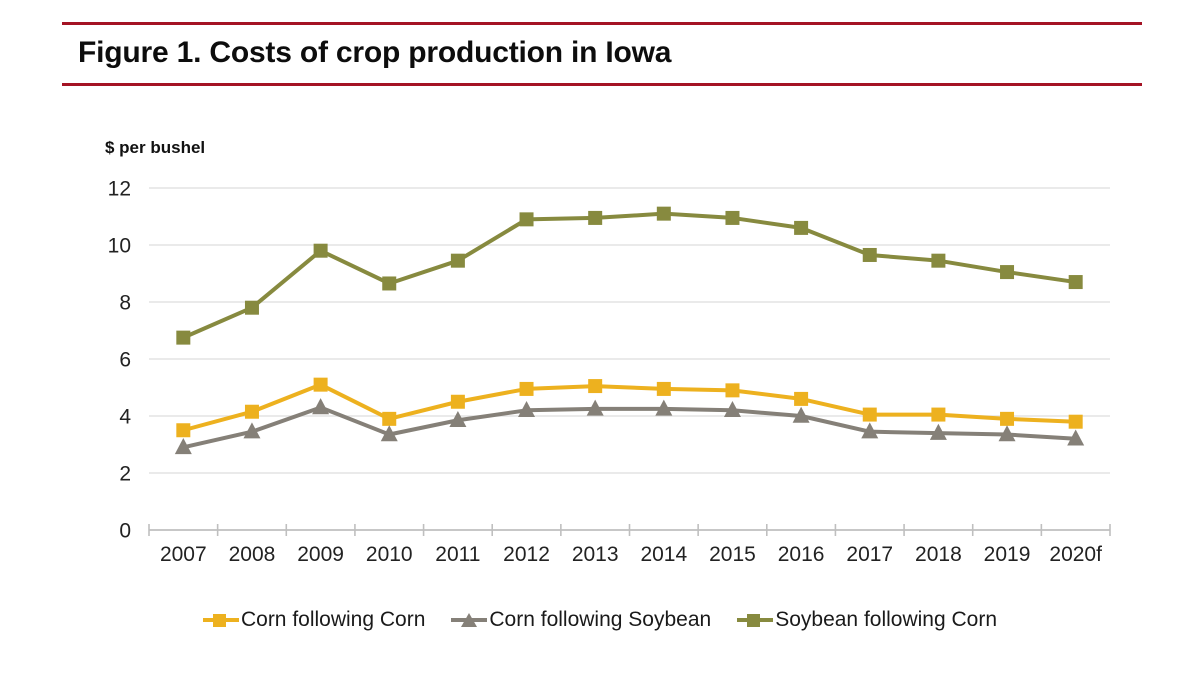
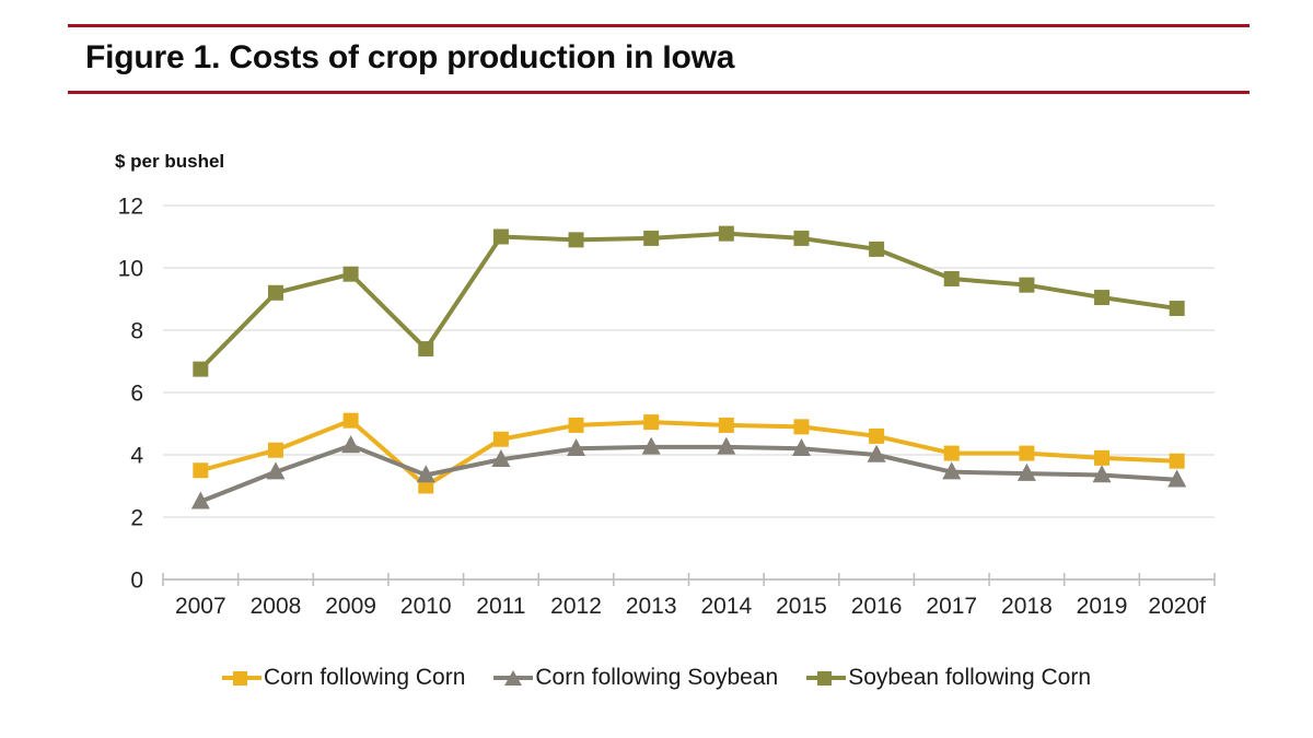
Corn following Soybean/2007: 2.9 -> 2.5
Soybean following Corn/2008: 7.8 -> 9.2
Corn following Corn/2010: 3.9 -> 3.0
Soybean following Corn/2010: 8.7 -> 7.4
Soybean following Corn/2011: 9.4 -> 11.0
